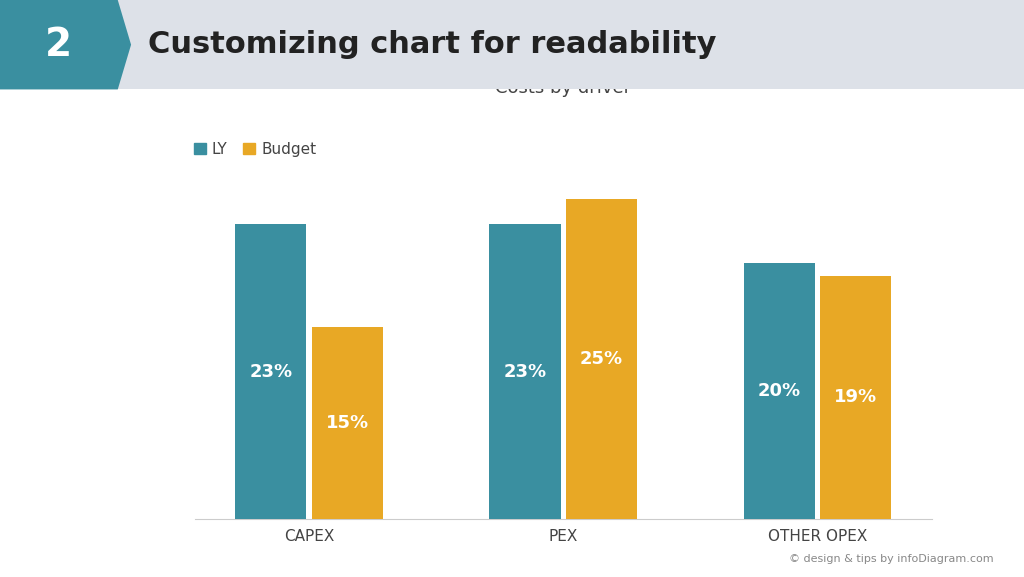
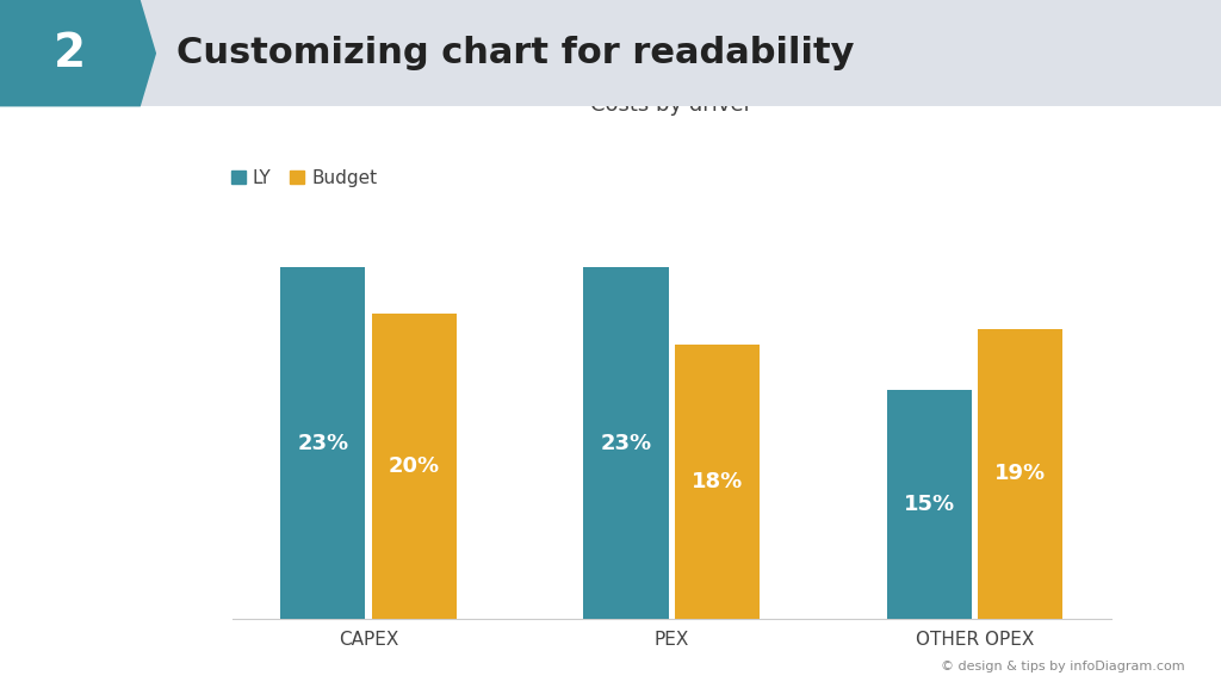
Budget/CAPEX: 15% -> 20%
Budget/PEX: 25% -> 18%
LY/OTHER OPEX: 20% -> 15%
